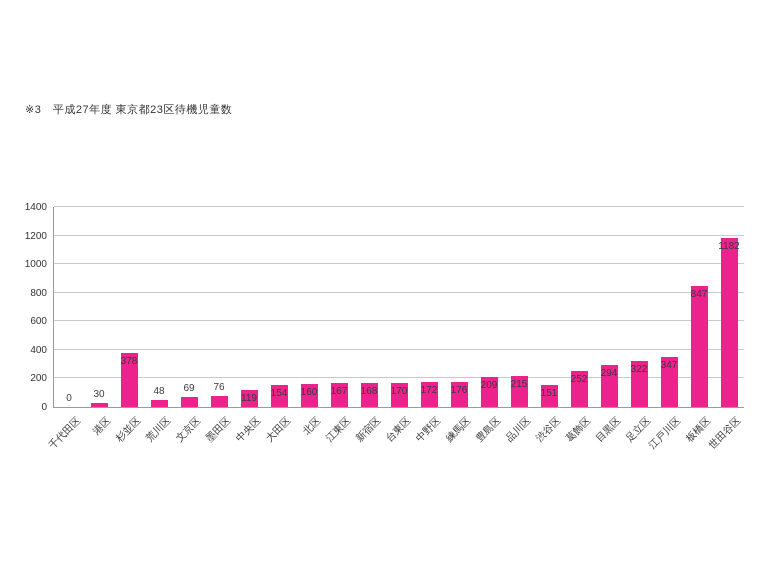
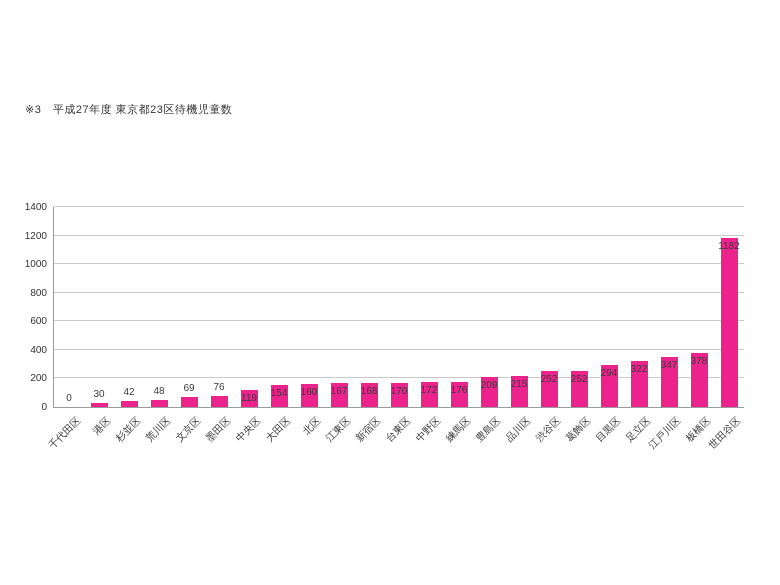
杉並区: 378 -> 42
渋谷区: 151 -> 252
板橋区: 847 -> 378
